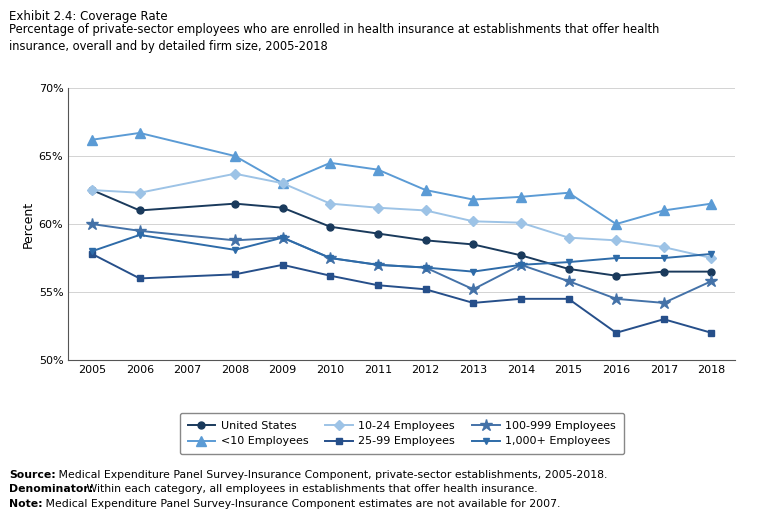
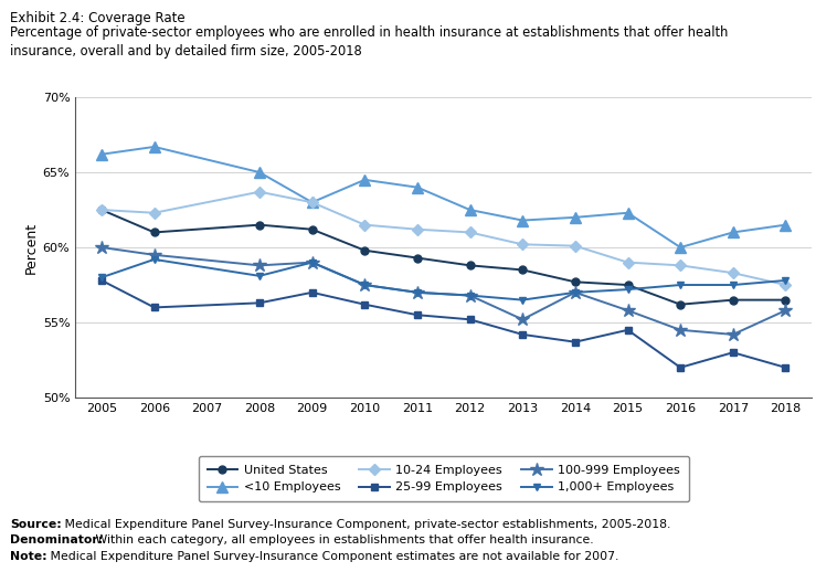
25-99 Employees/2014: 54.5% -> 53.7%
United States/2015: 56.7% -> 57.5%
